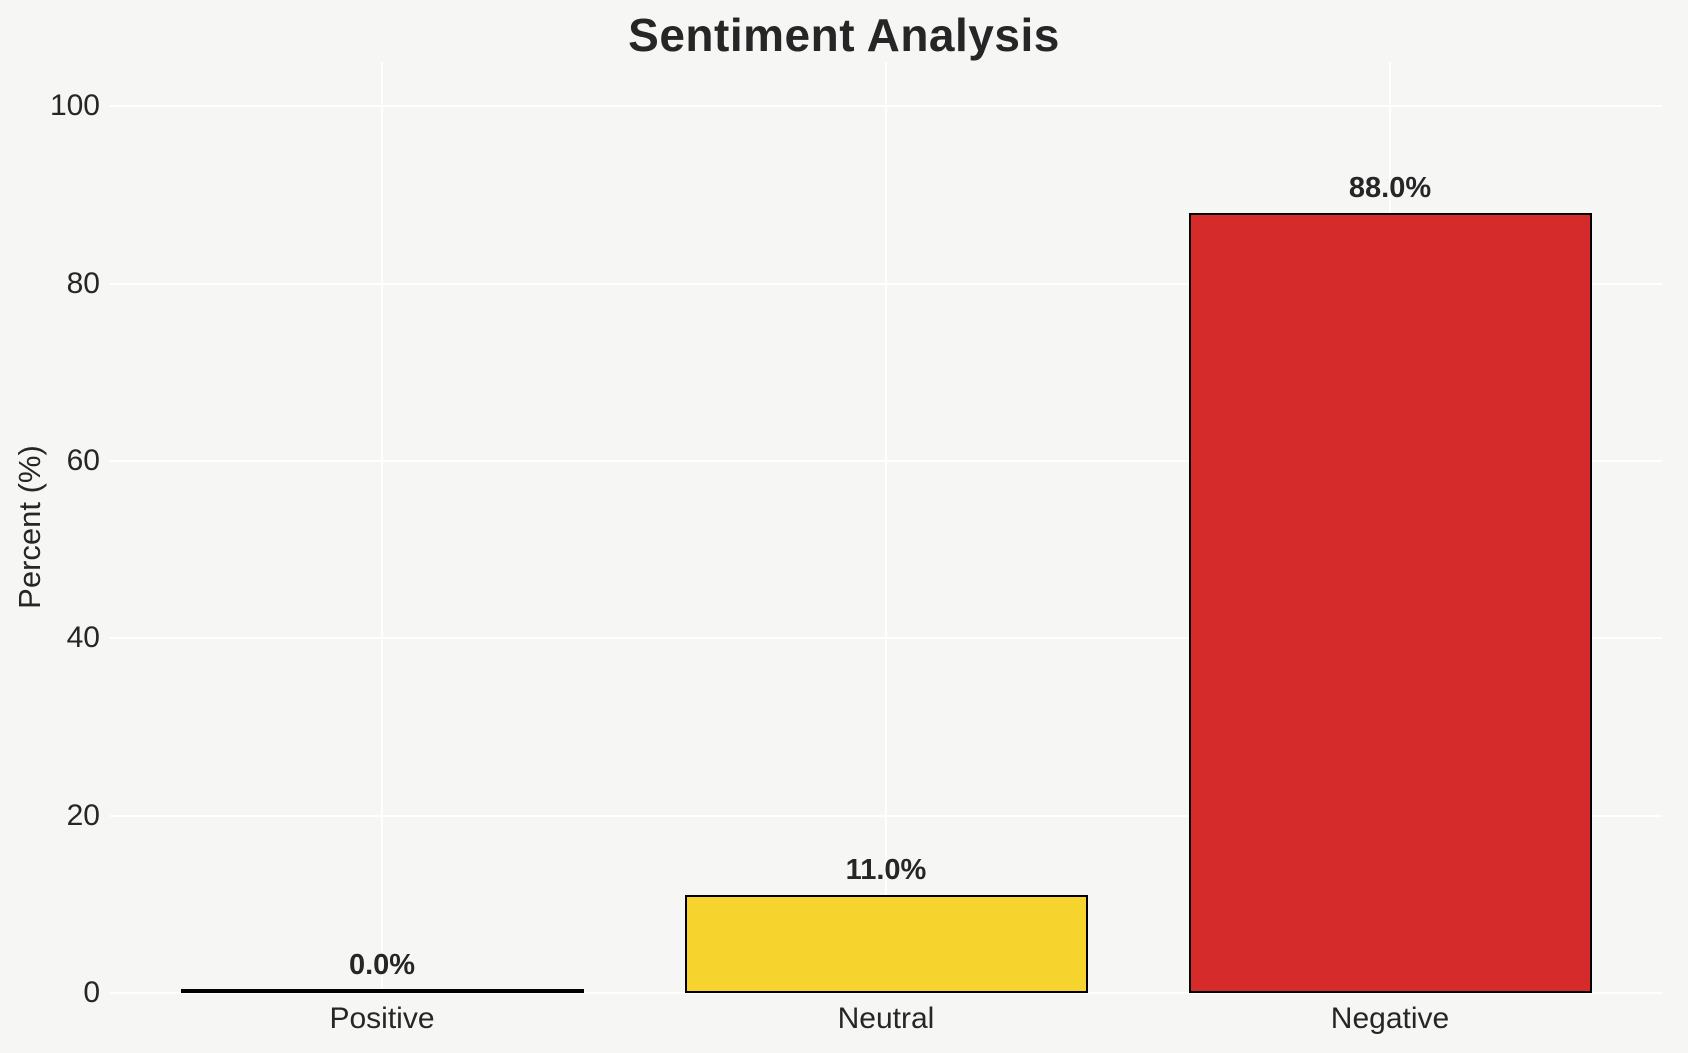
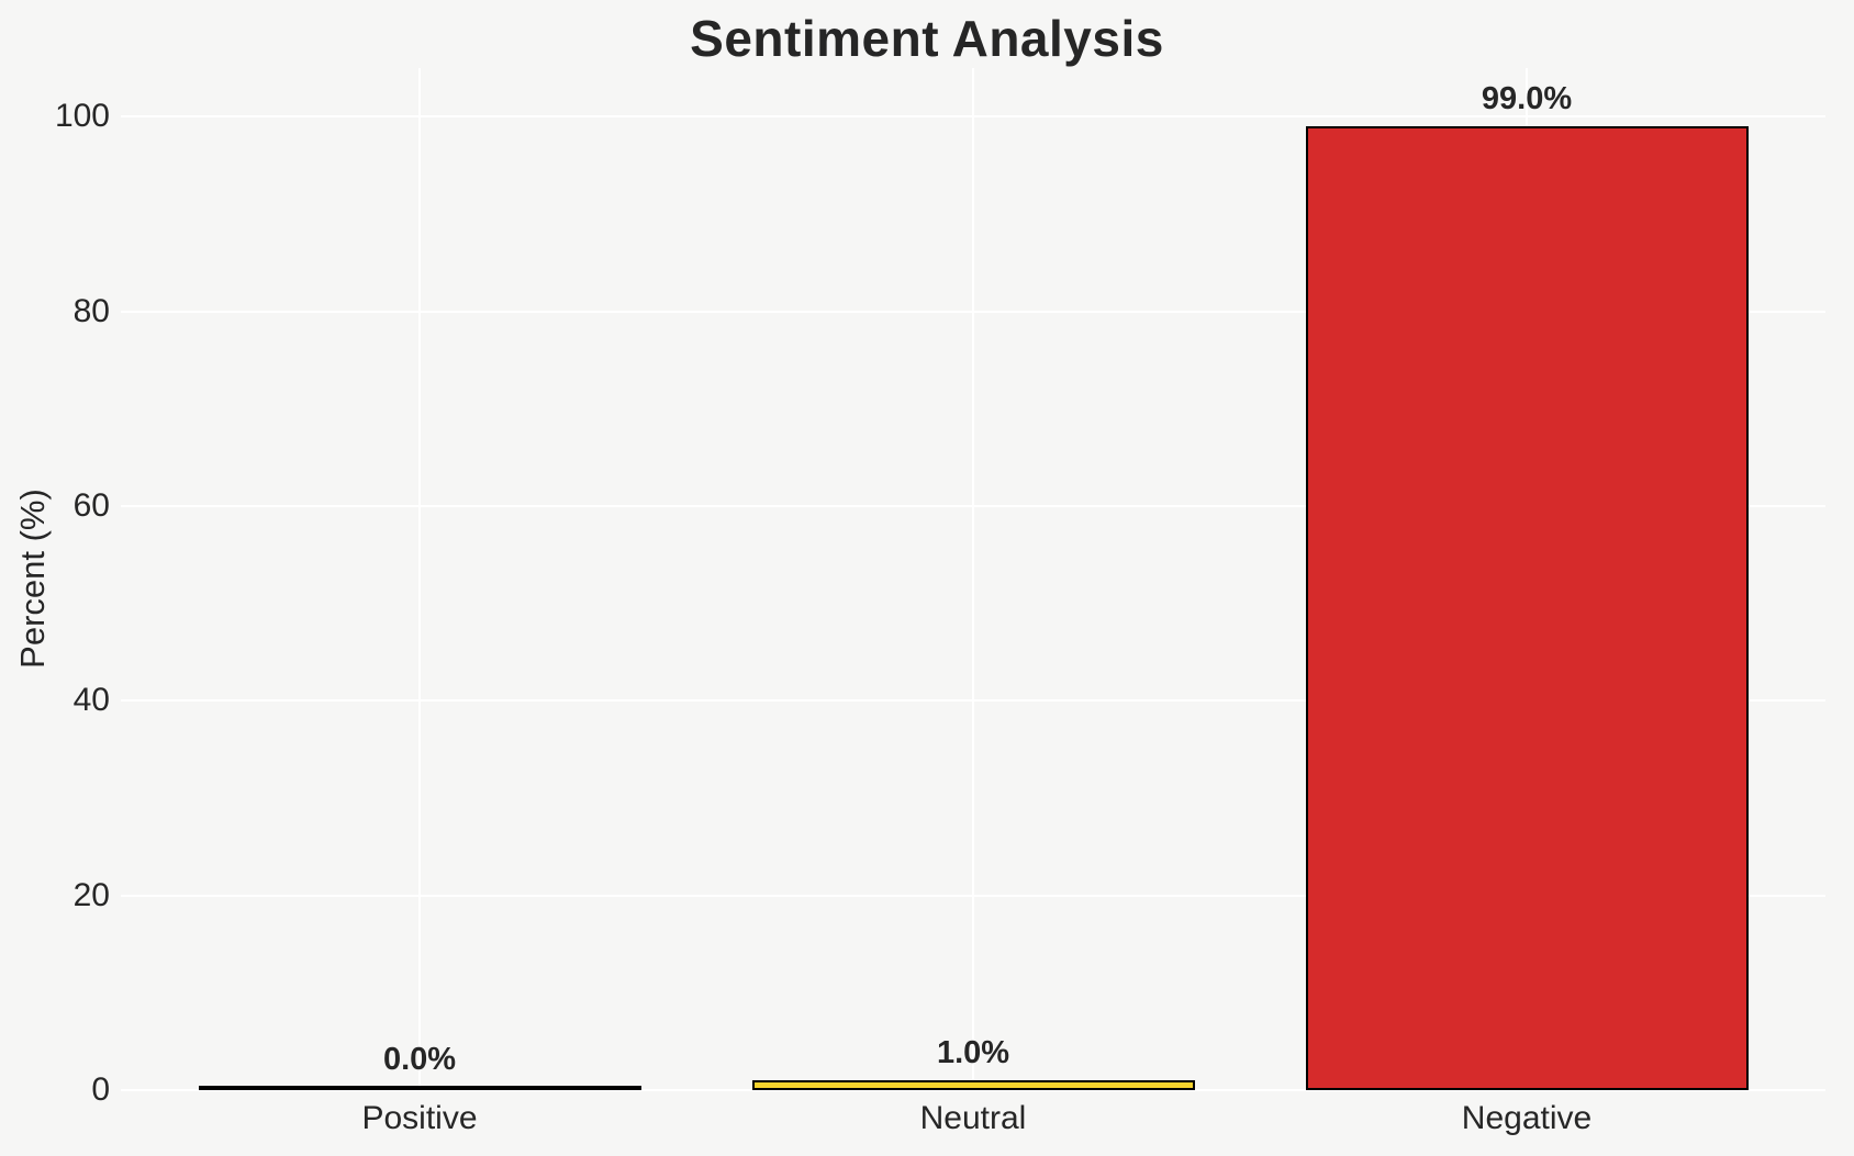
Neutral: 11.0% -> 1.0%
Negative: 88.0% -> 99.0%
